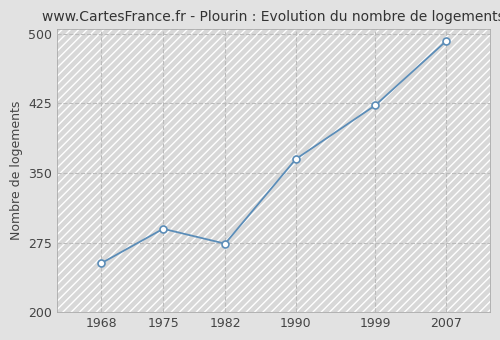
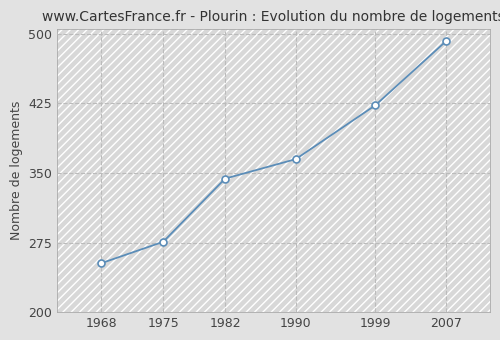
1975: 290 -> 276
1982: 274 -> 344
